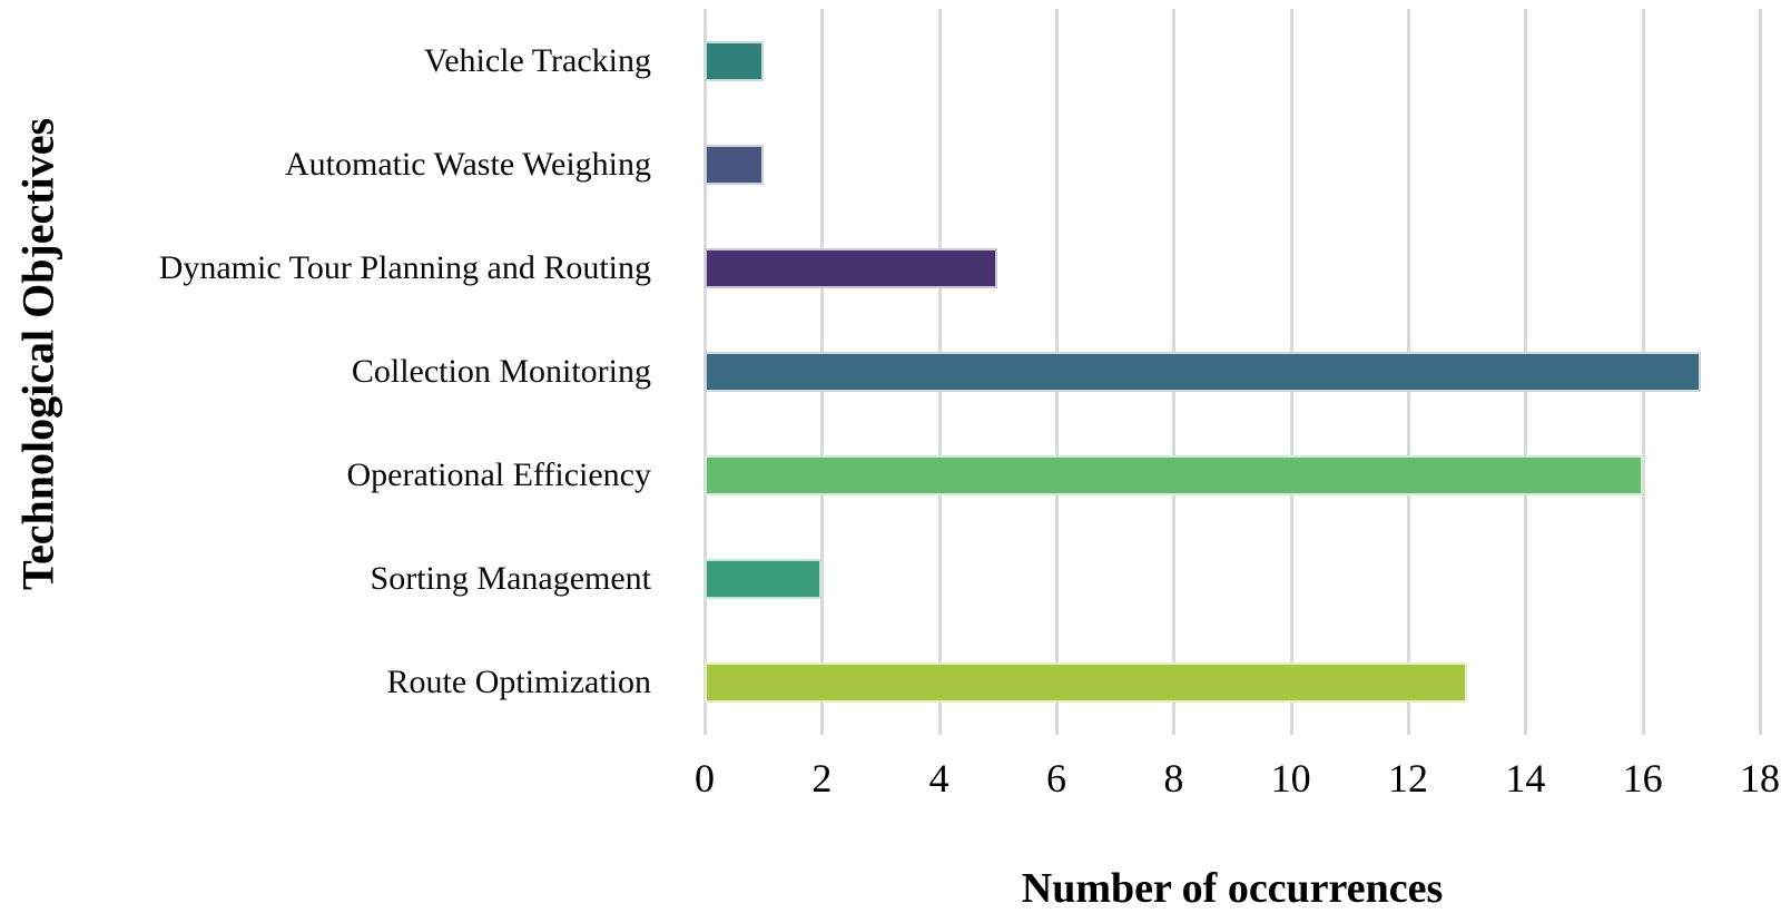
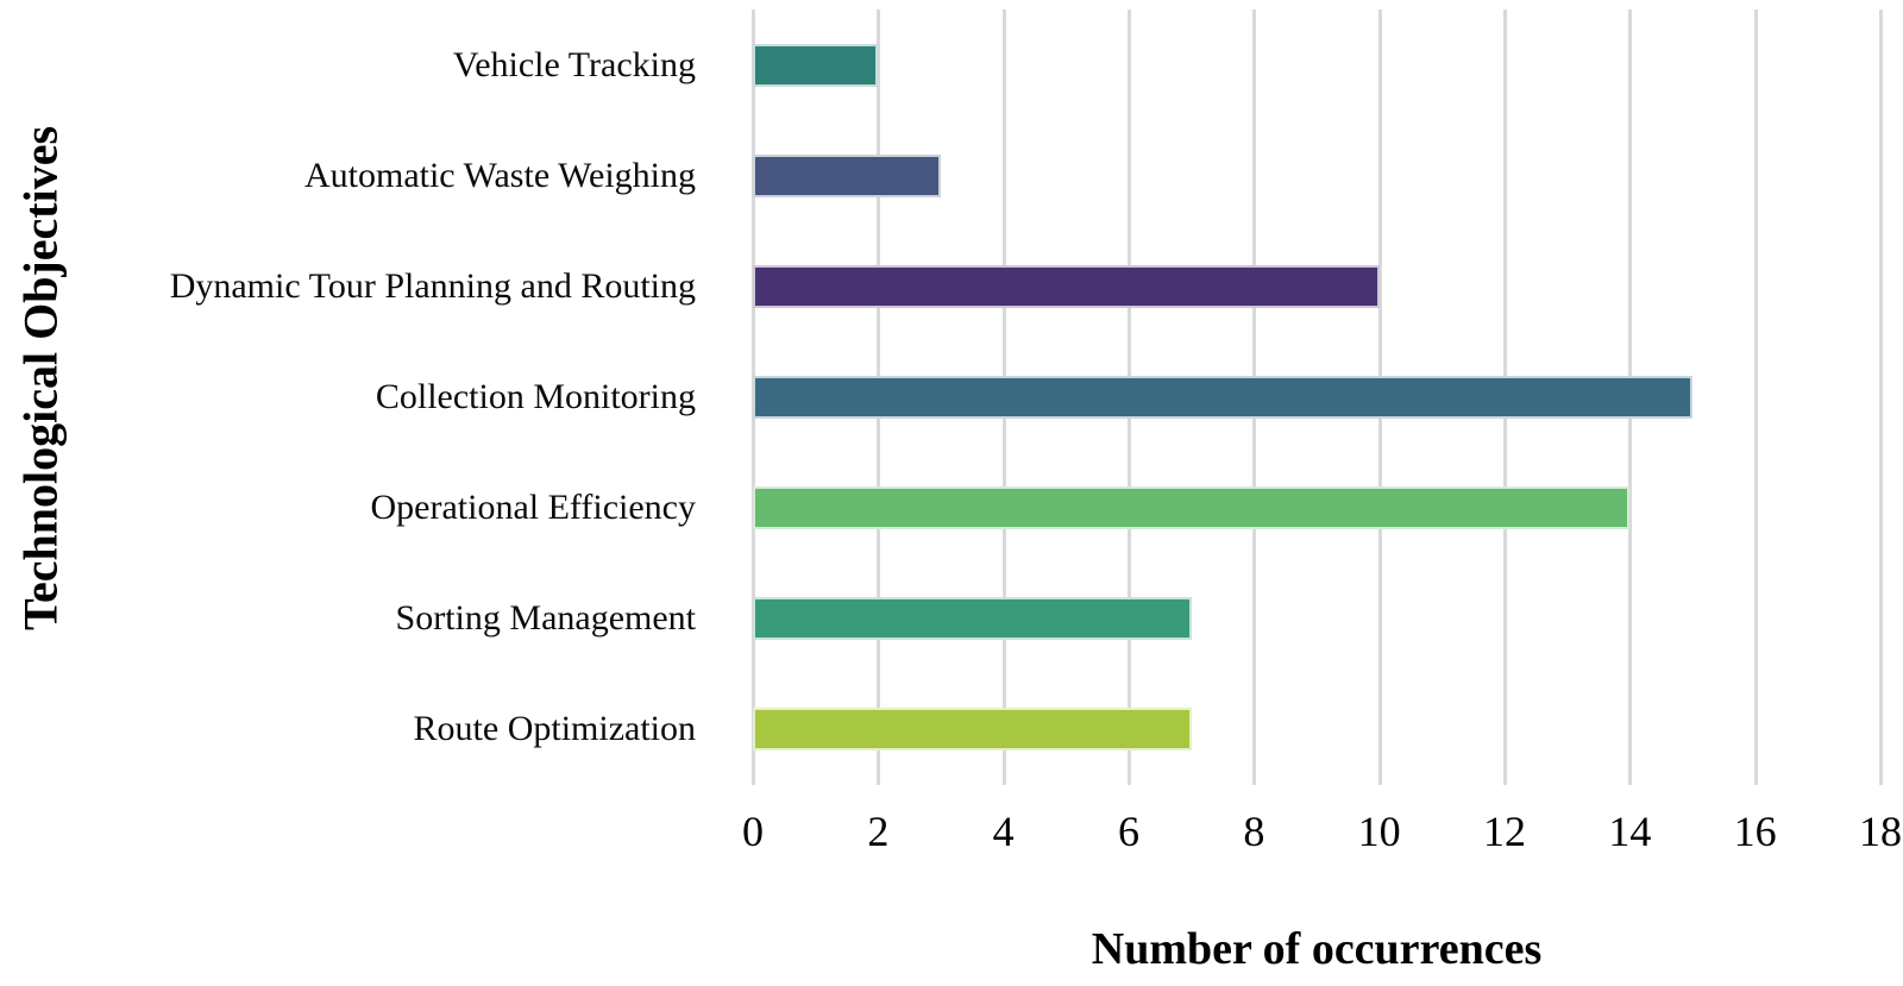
Vehicle Tracking: 1 -> 2
Automatic Waste Weighing: 1 -> 3
Dynamic Tour Planning and Routing: 5 -> 10
Collection Monitoring: 17 -> 15
Operational Efficiency: 16 -> 14
Sorting Management: 2 -> 7
Route Optimization: 13 -> 7
